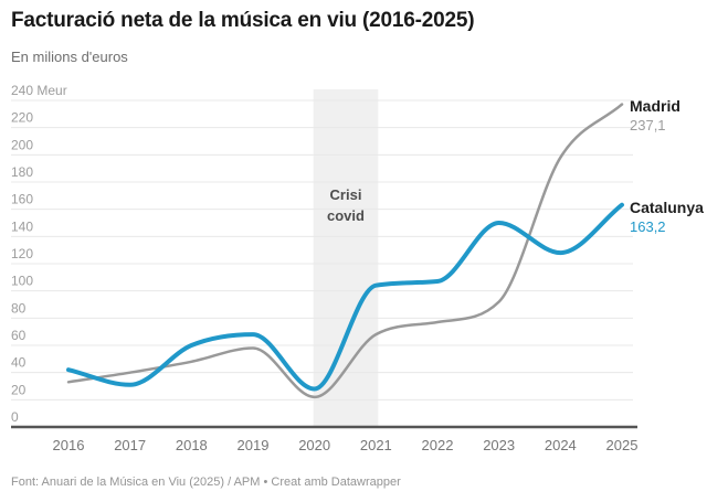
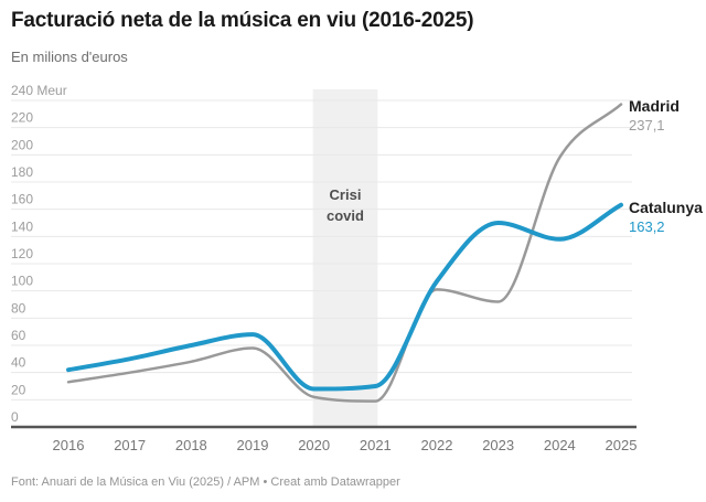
Catalunya/2017: 31 -> 50
Madrid/2021: 68 -> 19
Catalunya/2021: 104 -> 30
Madrid/2022: 77 -> 101
Catalunya/2024: 128 -> 138
